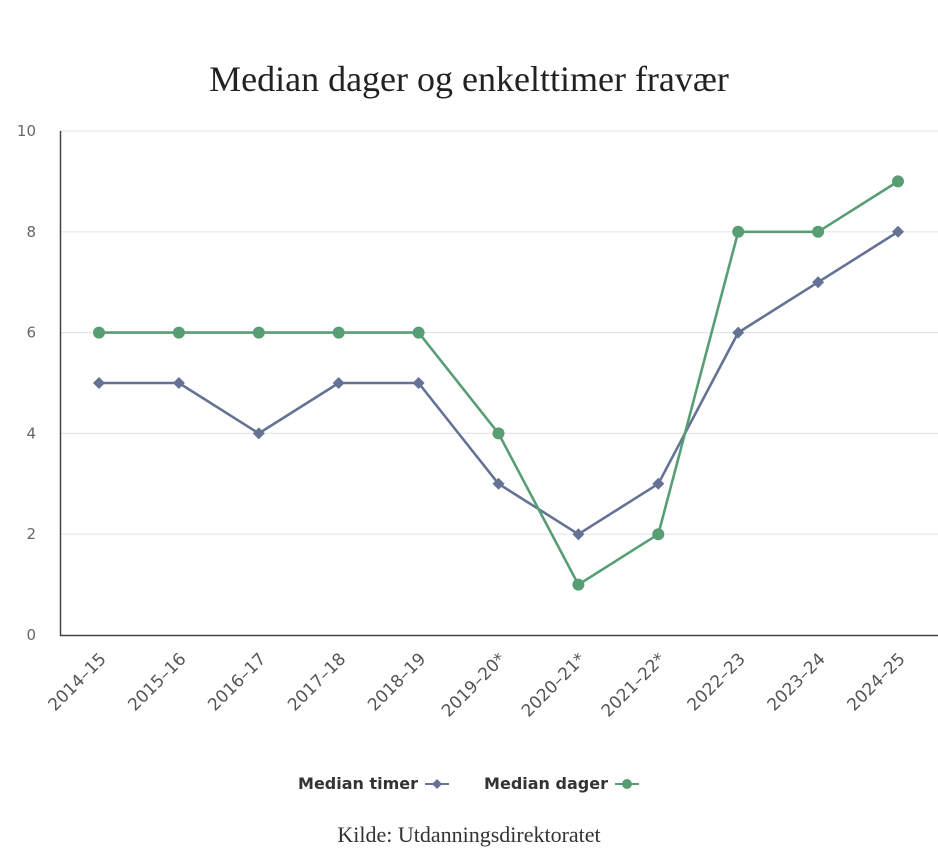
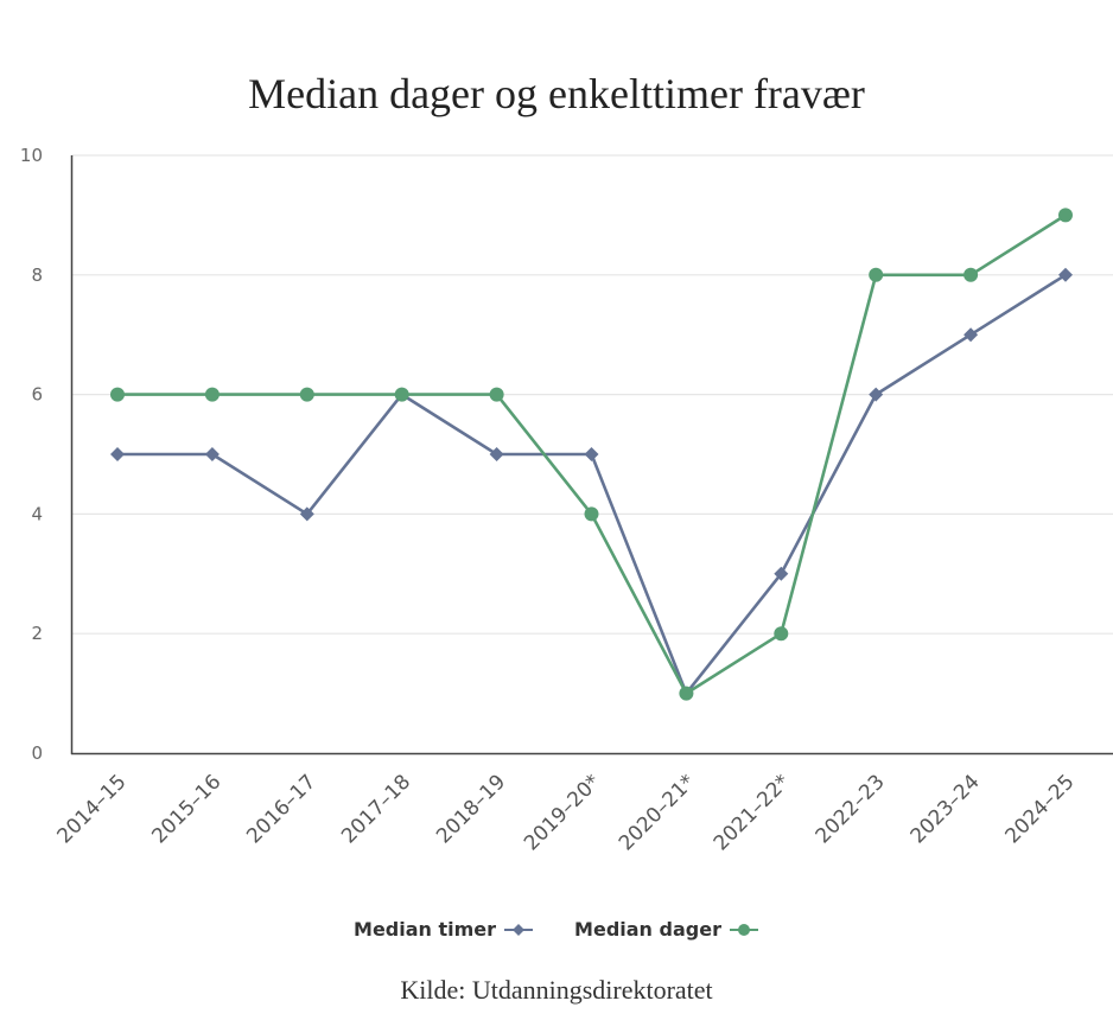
Median timer/2017–18: 5 -> 6
Median timer/2019–20*: 3 -> 5
Median timer/2020–21*: 2 -> 1
